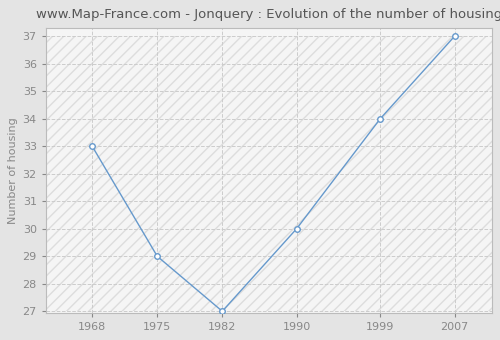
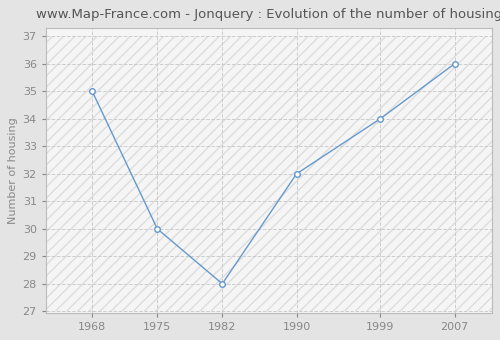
1968: 33 -> 35
1975: 29 -> 30
1982: 27 -> 28
1990: 30 -> 32
2007: 37 -> 36
